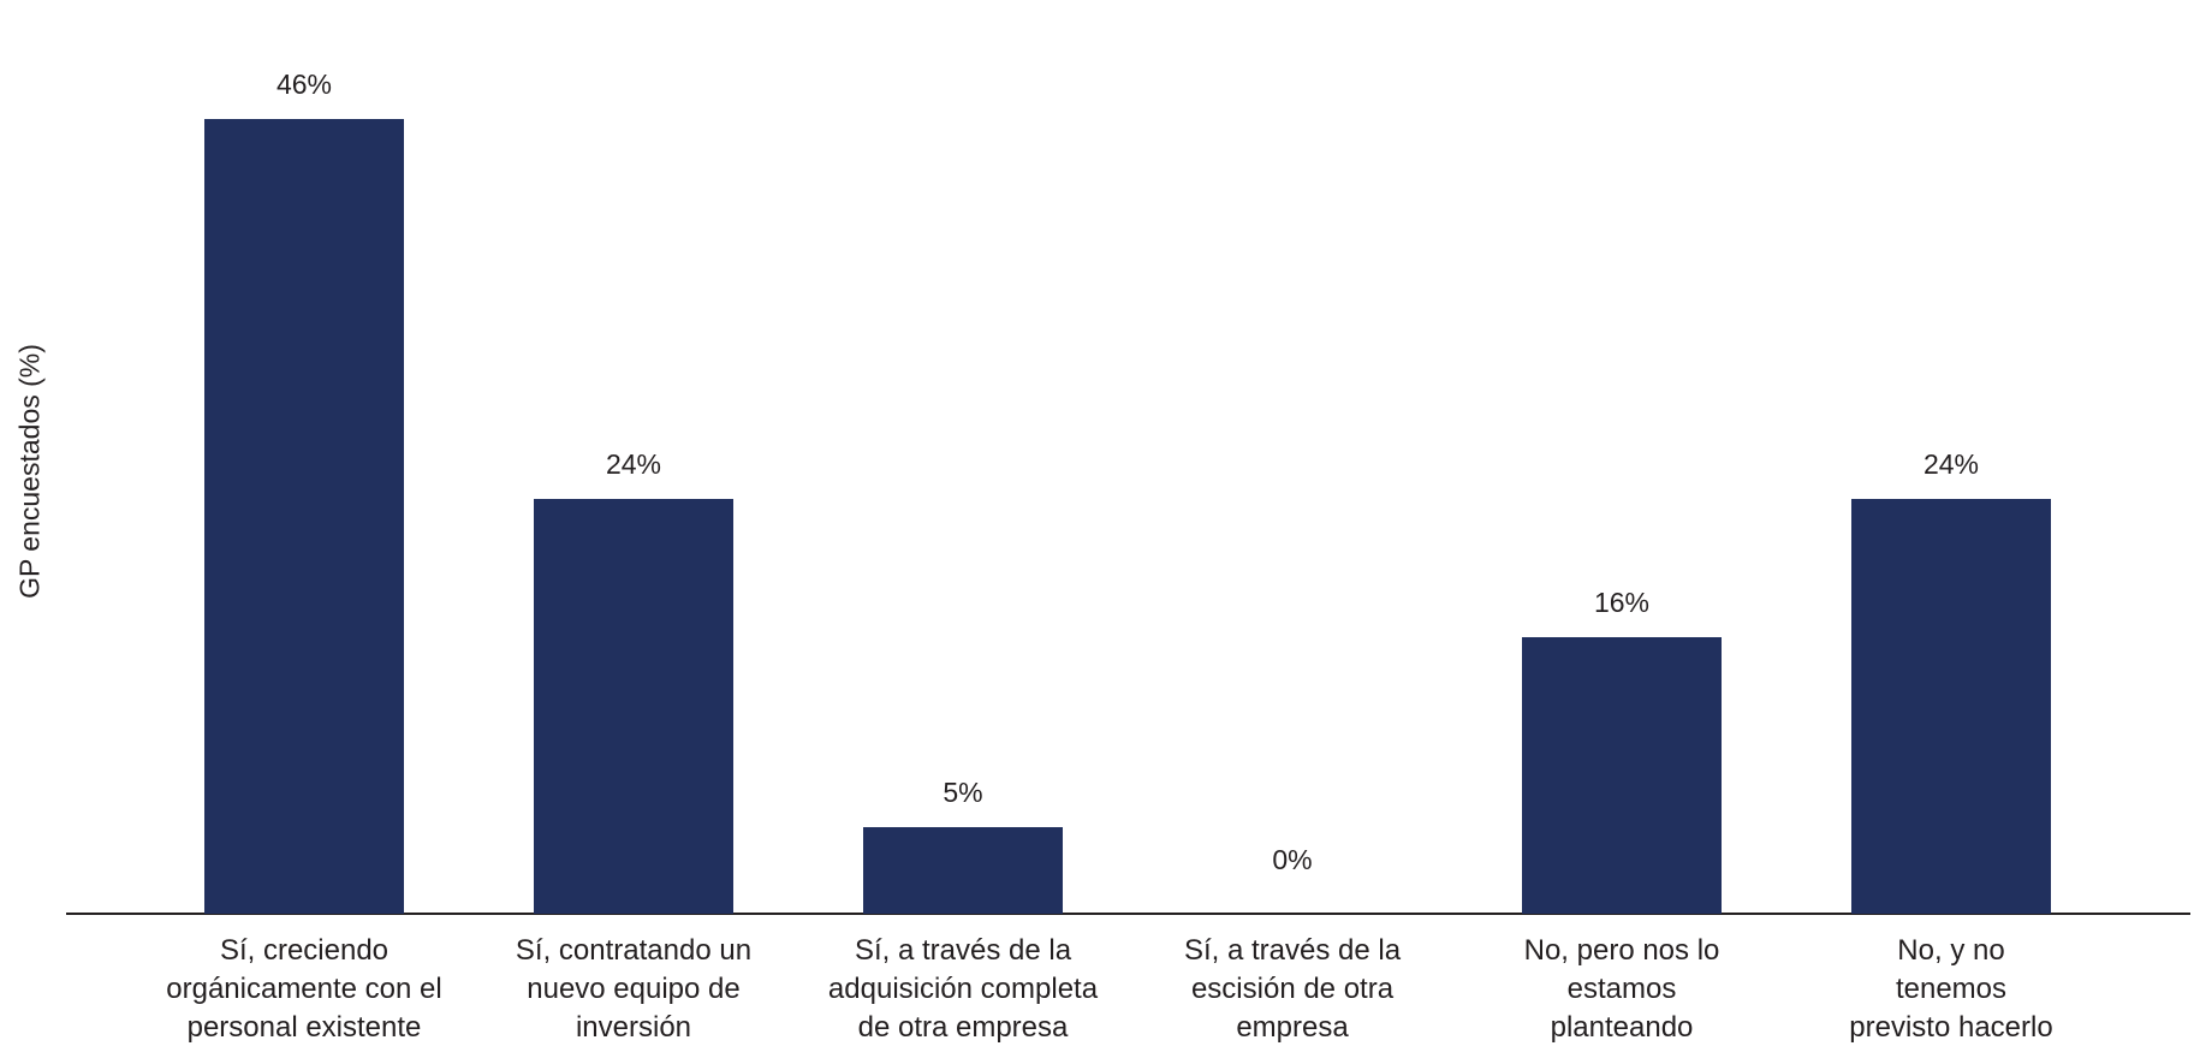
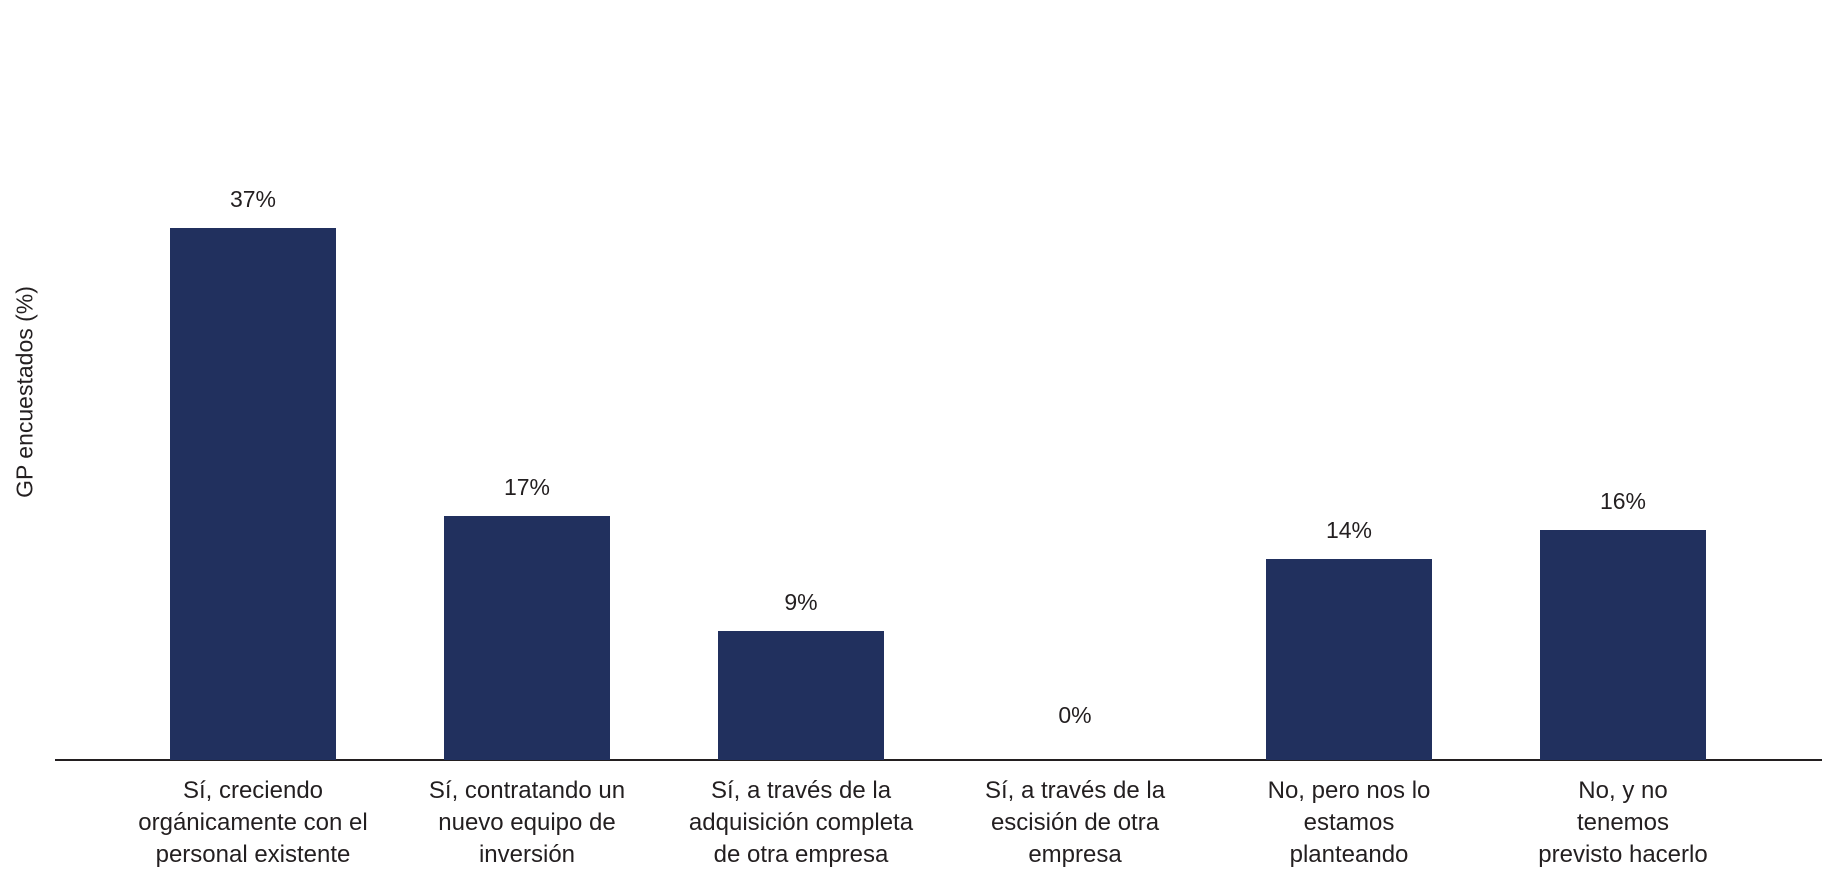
Sí, creciendo orgánicamente con el personal existente: 46% -> 37%
Sí, contratando un nuevo equipo de inversión: 24% -> 17%
Sí, a través de la adquisición completa de otra empresa: 5% -> 9%
No, pero nos lo estamos planteando: 16% -> 14%
No, y no tenemos previsto hacerlo: 24% -> 16%
